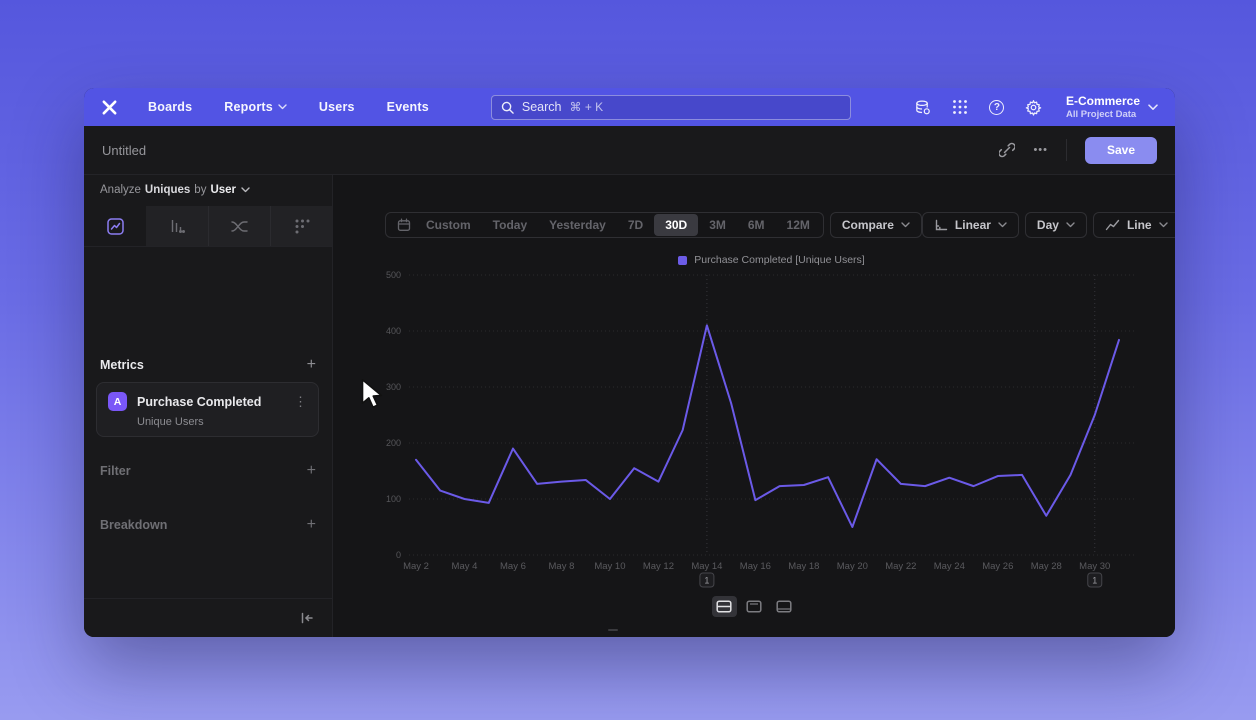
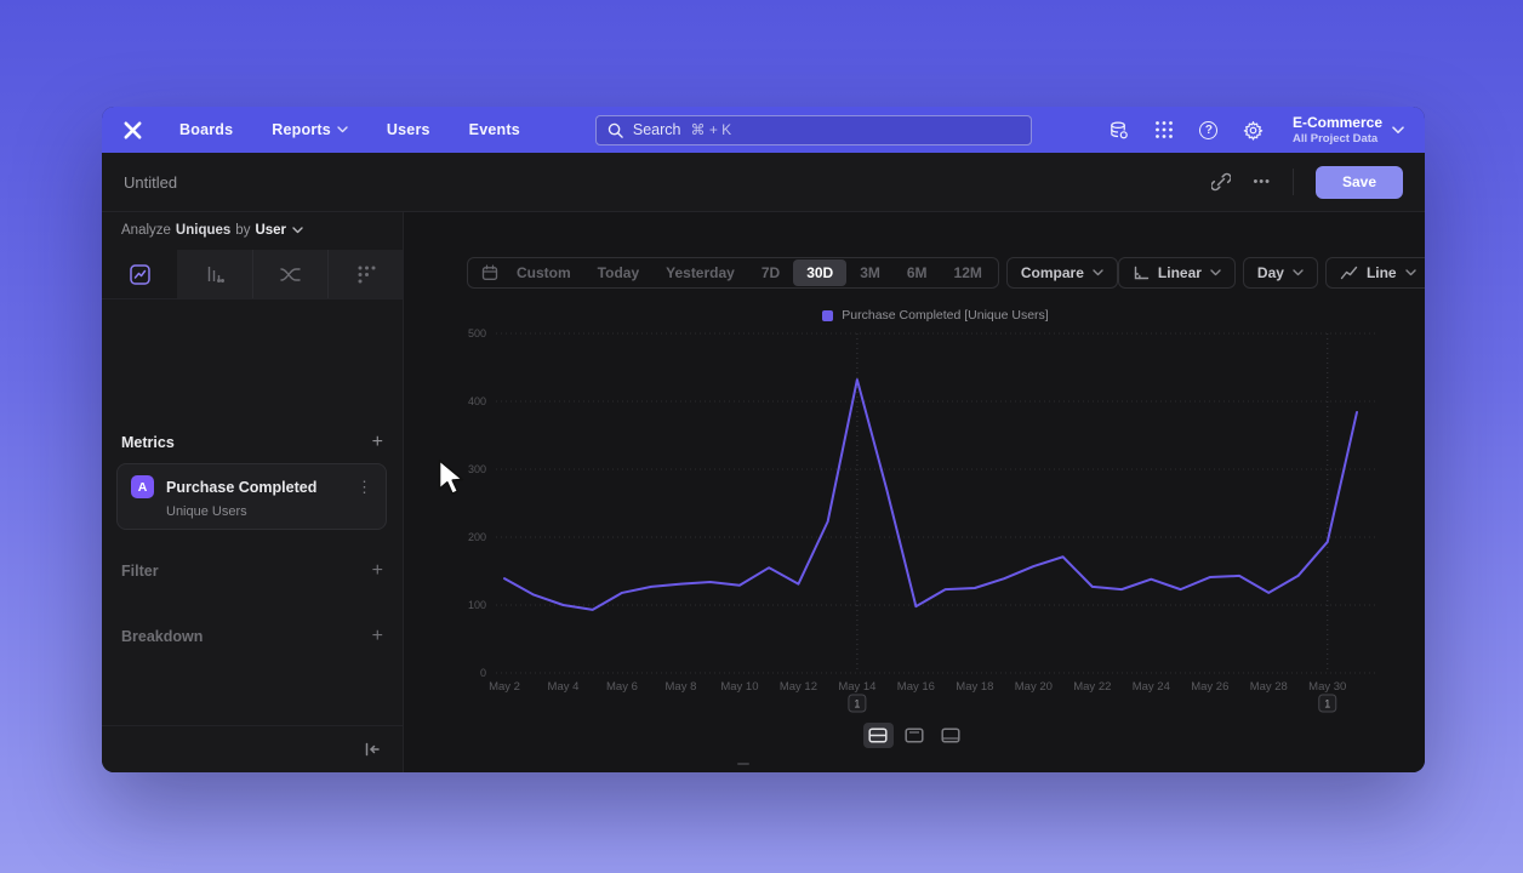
May 2: 170 -> 140
May 6: 190 -> 120
May 10: 100 -> 130
May 14: 410 -> 430
May 20: 50 -> 160
May 28: 70 -> 120
May 30: 250 -> 190
